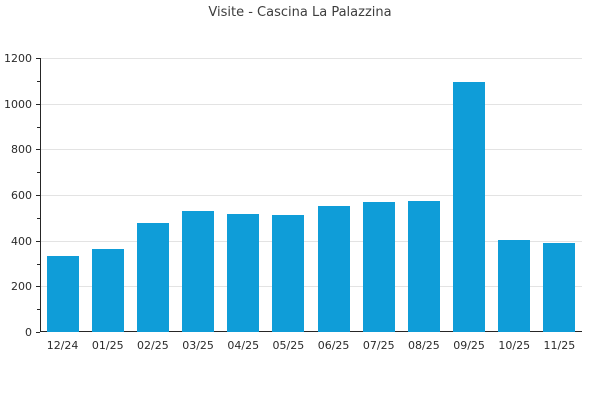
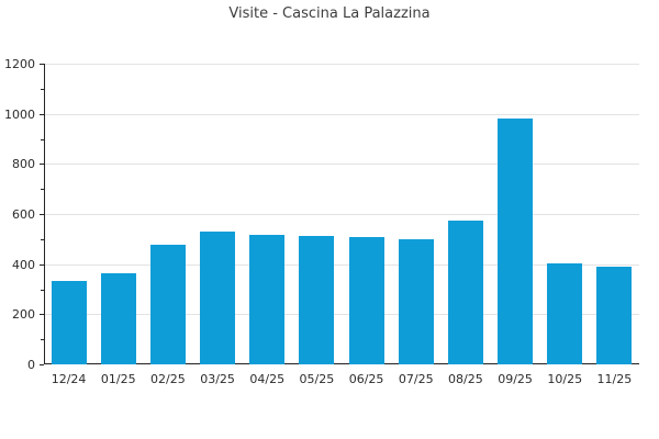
06/25: 550 -> 510
07/25: 570 -> 500
09/25: 1090 -> 980
